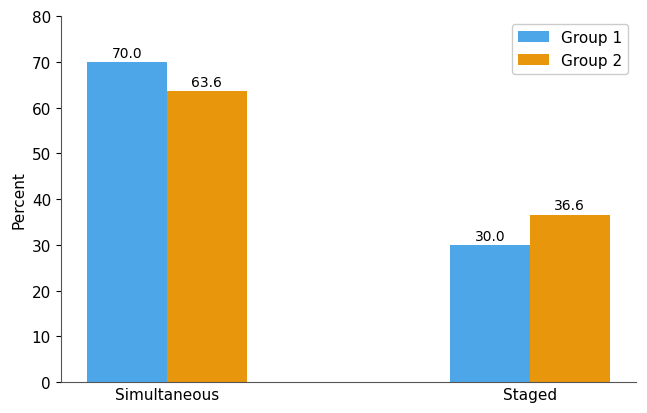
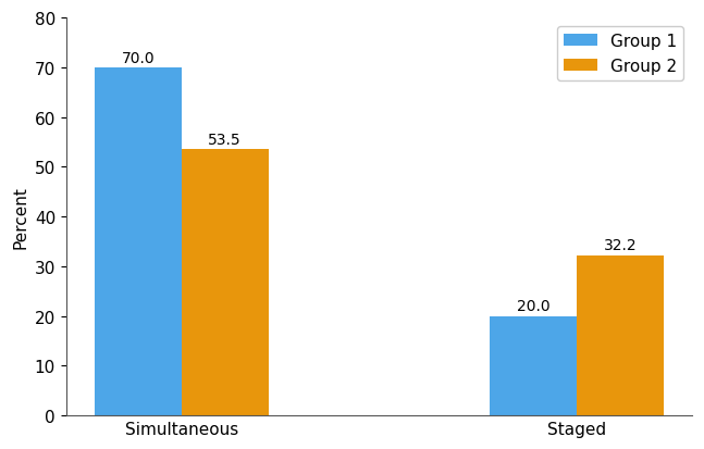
Group 2/Simultaneous: 63.6 -> 53.5
Group 1/Staged: 30.0 -> 20.0
Group 2/Staged: 36.6 -> 32.2
